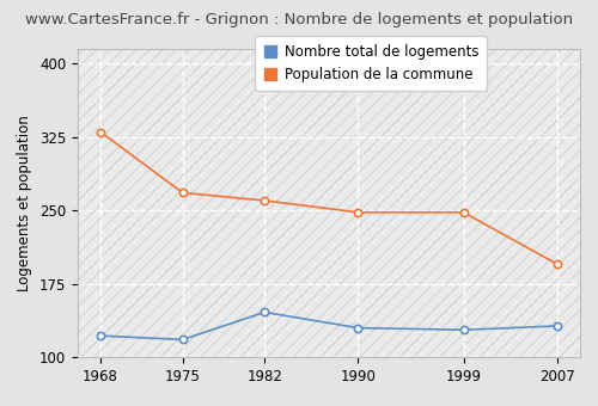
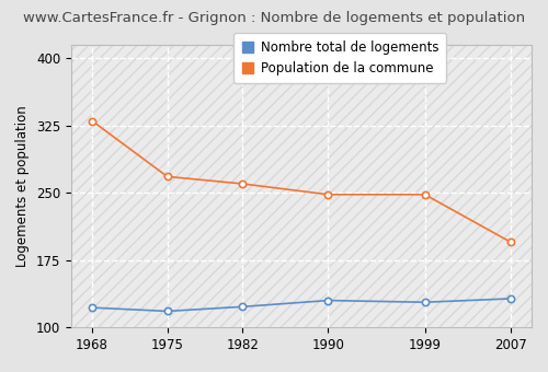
Nombre total de logements/1982: 146 -> 123
